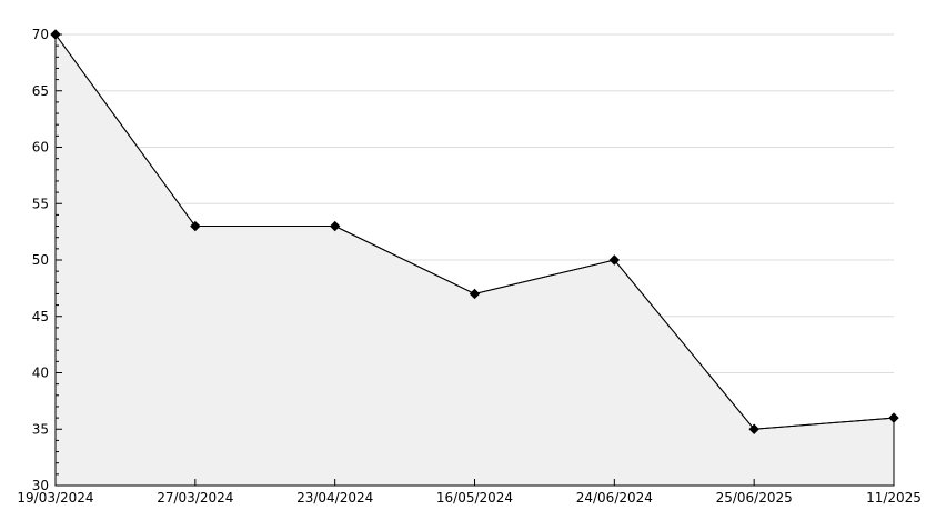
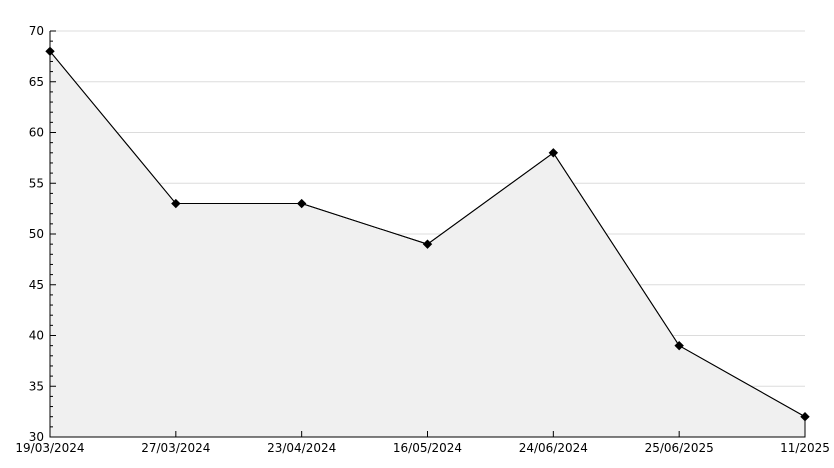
19/03/2024: 70 -> 68
16/05/2024: 47 -> 49
24/06/2024: 50 -> 58
25/06/2025: 35 -> 39
11/2025: 36 -> 32
